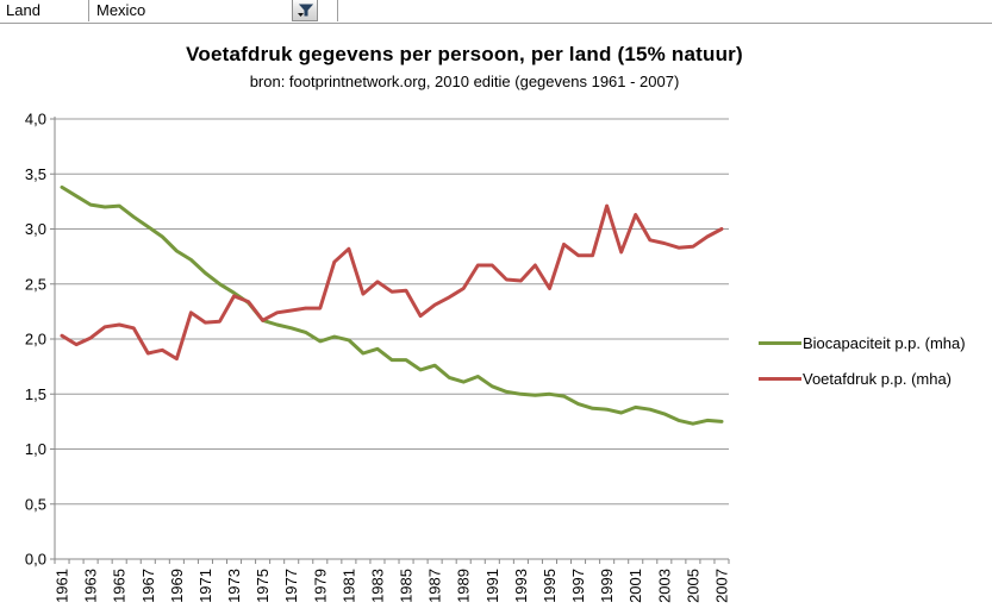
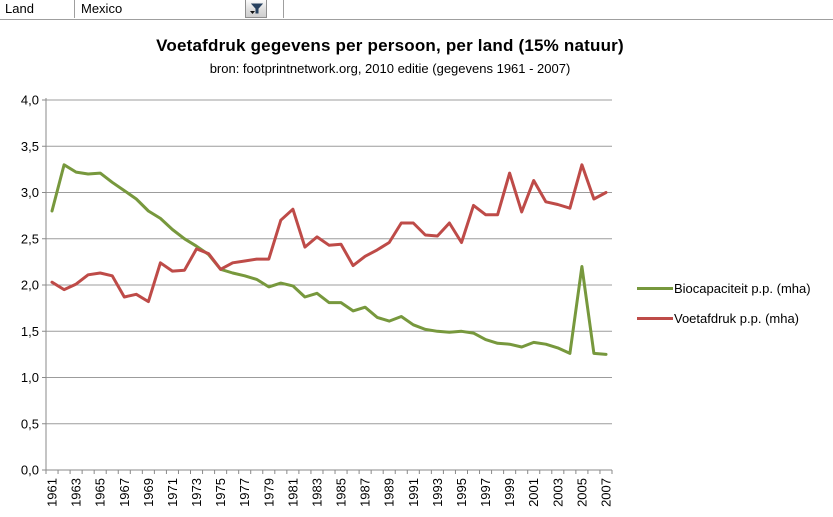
Biocapaciteit p.p. (mha)/1961: 3,4 -> 2,8
Biocapaciteit p.p. (mha)/2005: 1,2 -> 2,2
Voetafdruk p.p. (mha)/2005: 2,8 -> 3,3
